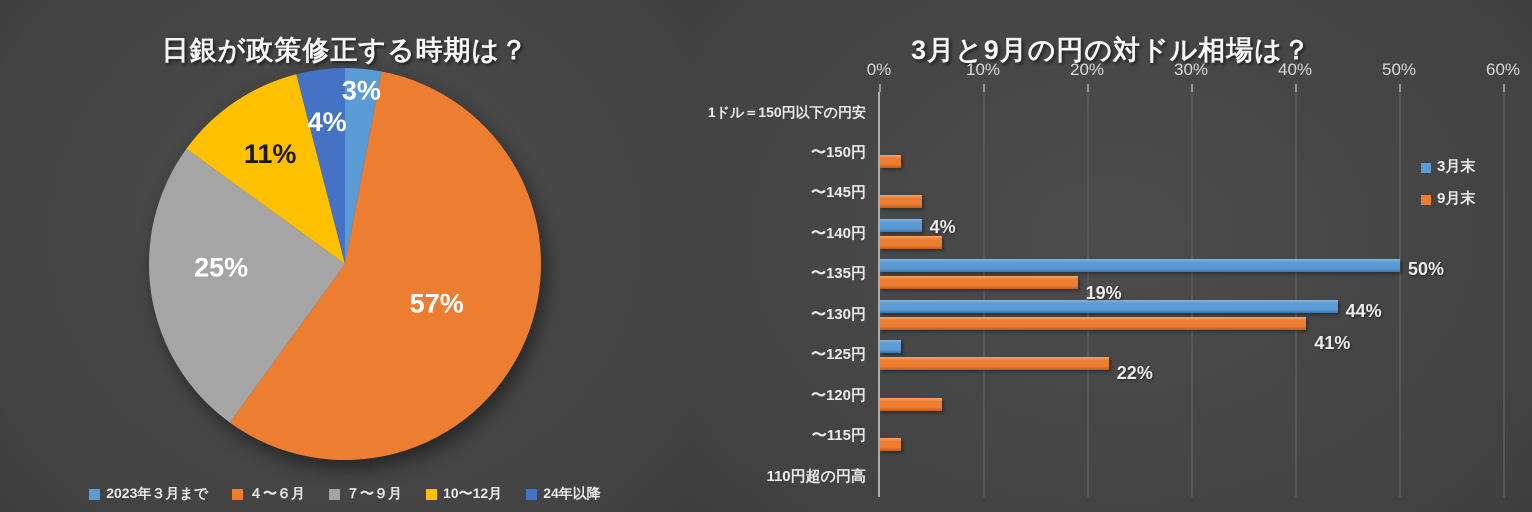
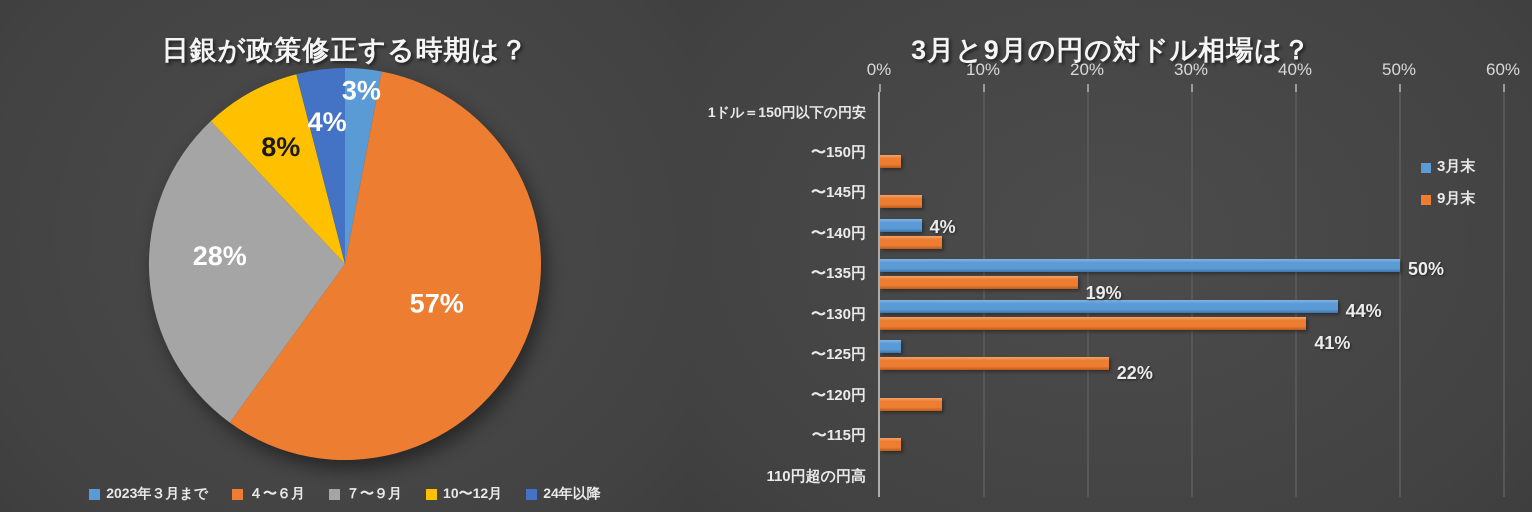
日銀が政策修正する時期は？/７〜９月: 25% -> 28%
日銀が政策修正する時期は？/10〜12月: 11% -> 8%
